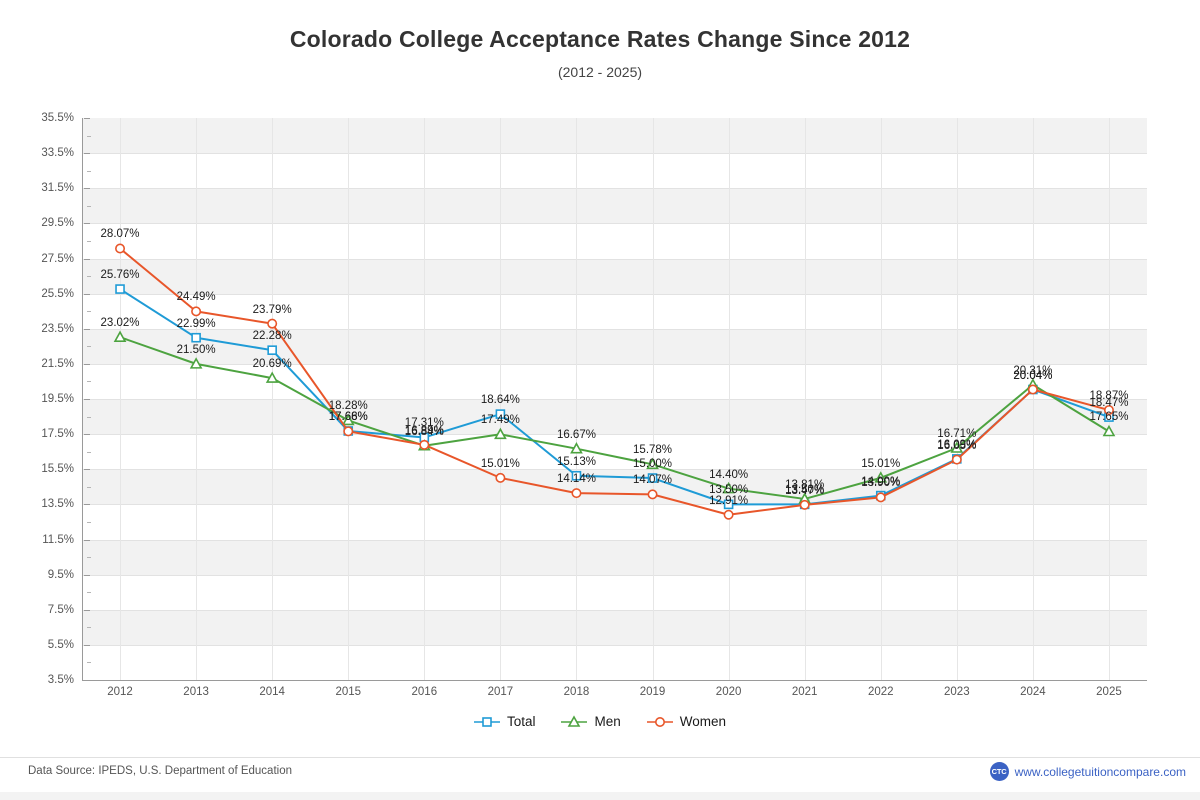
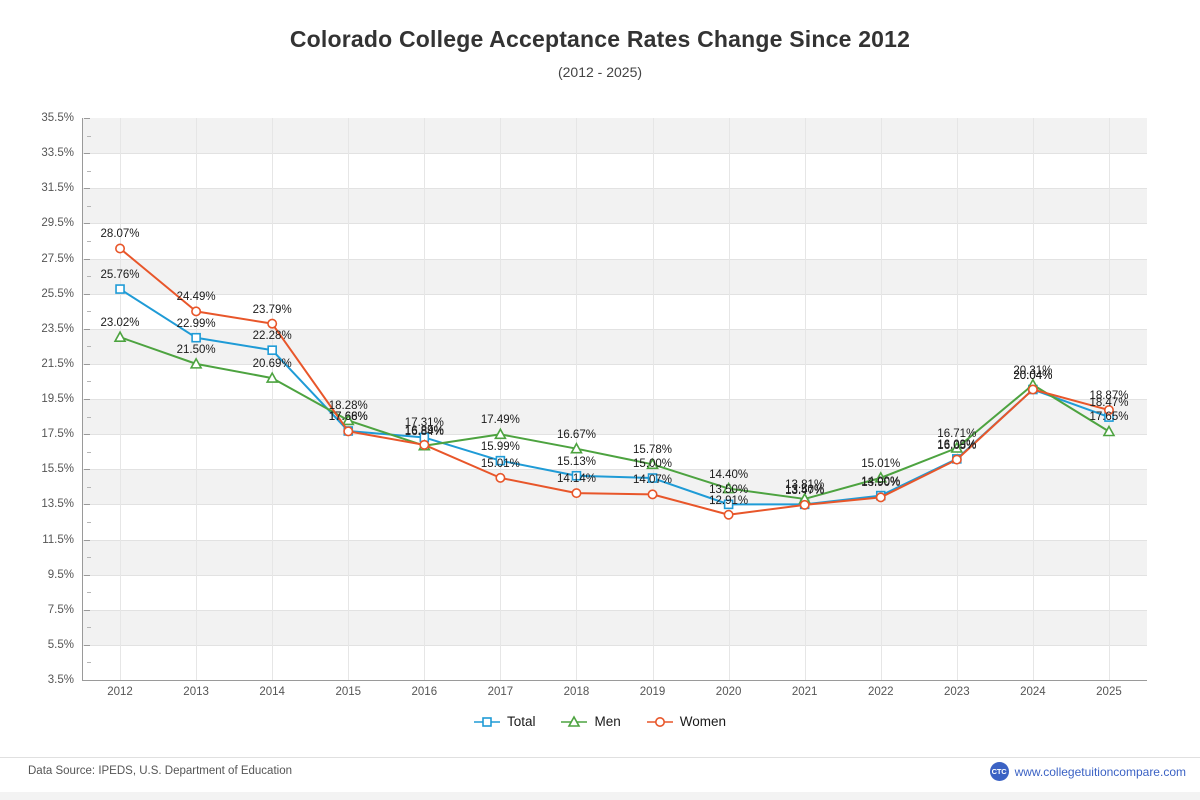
Total/2017: 18.64% -> 15.99%
